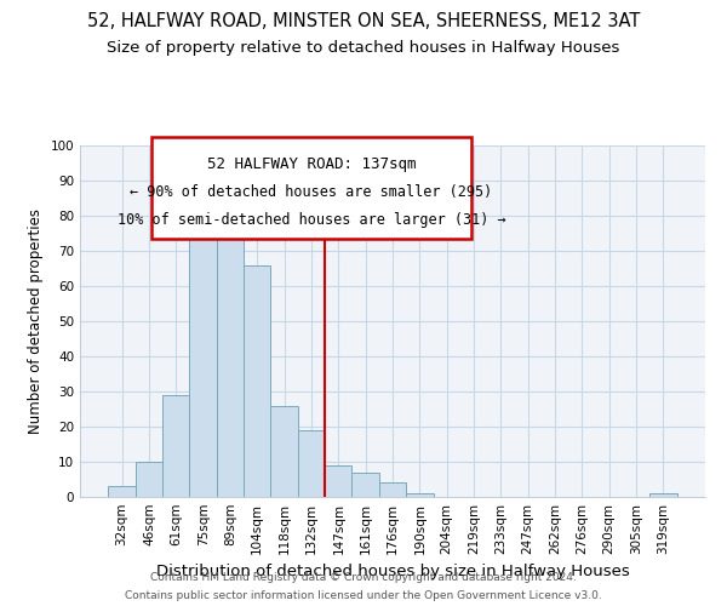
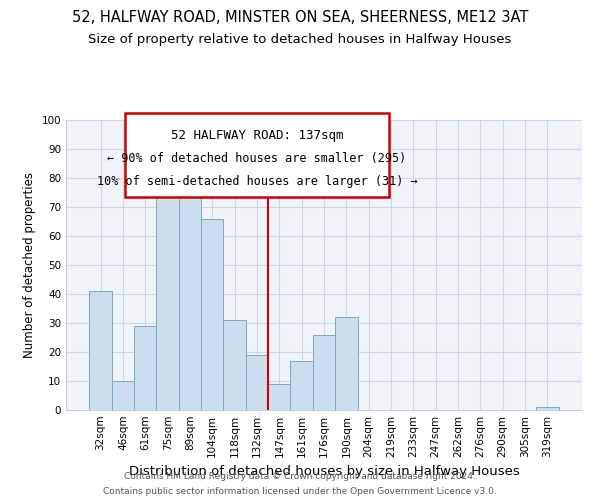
32sqm: 3 -> 41
118sqm: 26 -> 31
161sqm: 7 -> 17
176sqm: 4 -> 26
190sqm: 1 -> 32
